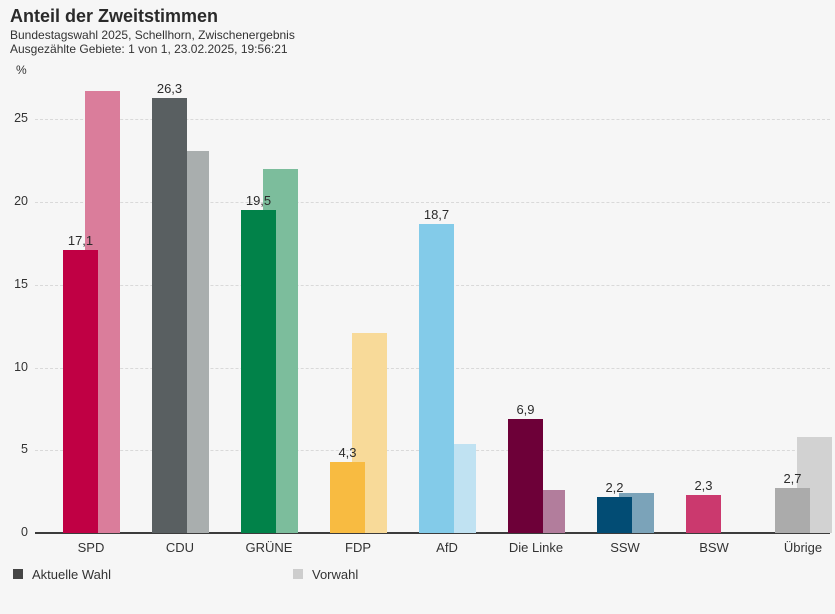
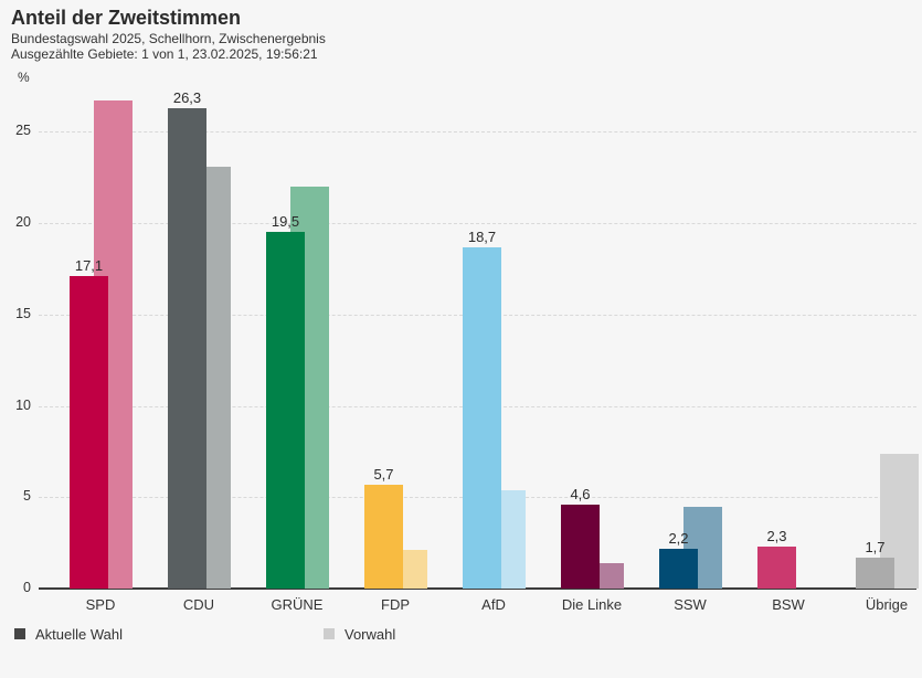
Aktuelle Wahl/FDP: 4,3 -> 5,7
Vorwahl/FDP: 12.1 -> 2.1
Aktuelle Wahl/Die Linke: 6,9 -> 4,6
Vorwahl/Die Linke: 2.6 -> 1.4
Vorwahl/SSW: 2.4 -> 4.5
Aktuelle Wahl/Übrige: 2,7 -> 1,7
Vorwahl/Übrige: 5.8 -> 7.4
